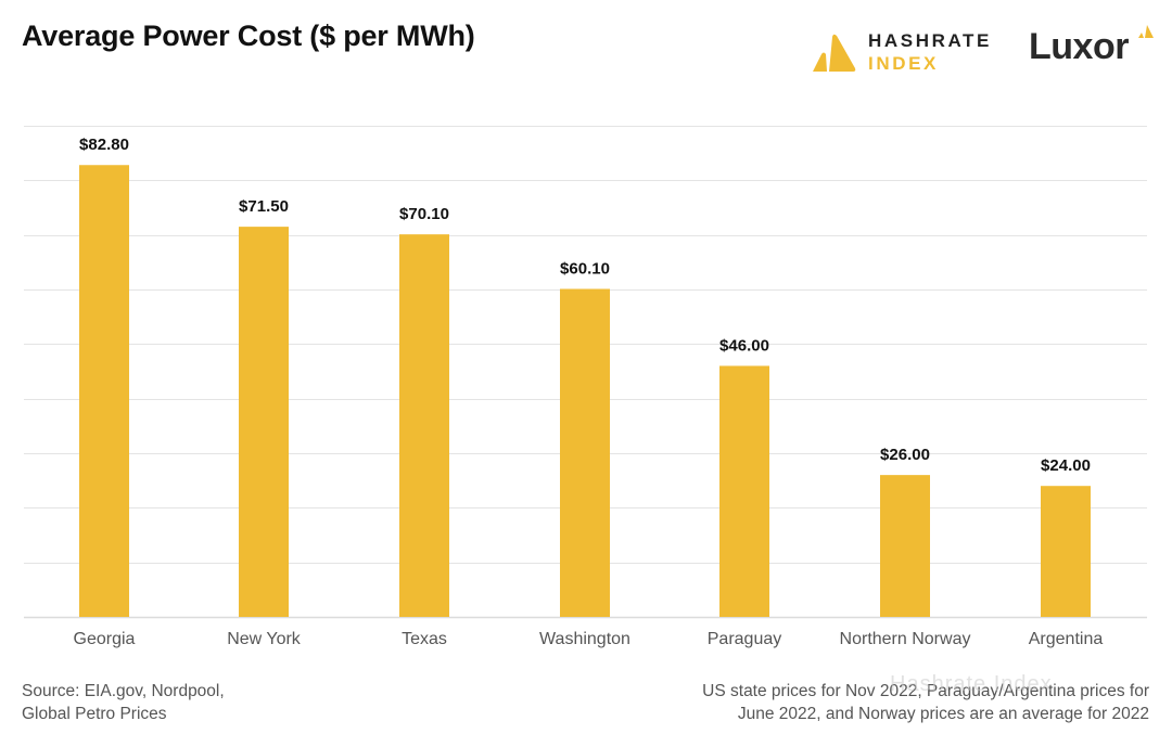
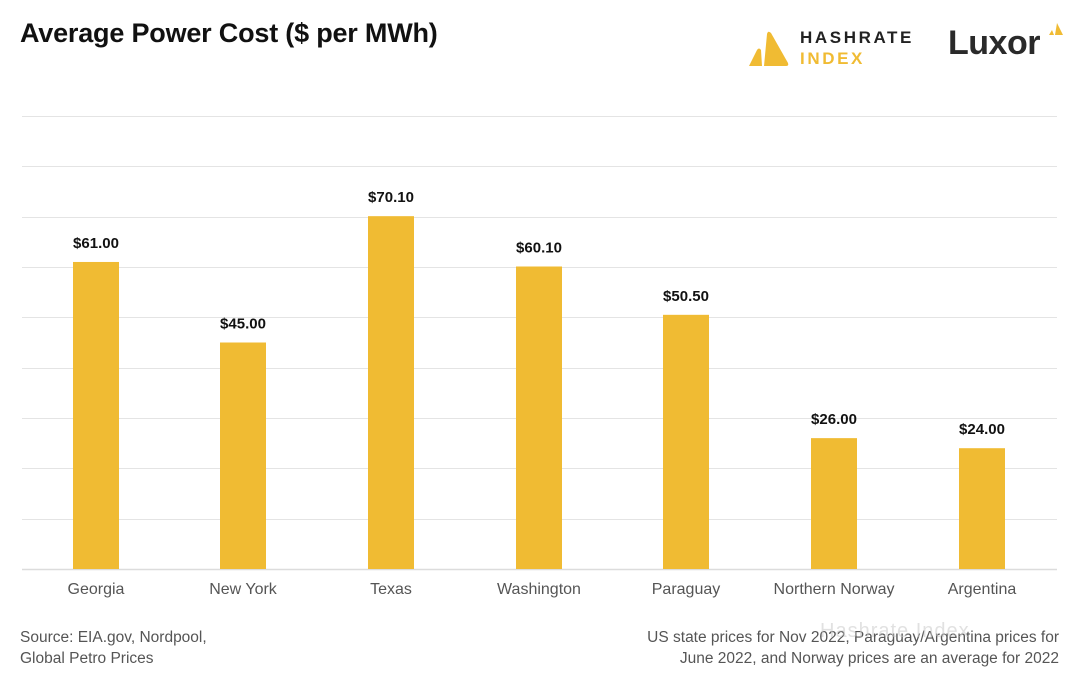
Georgia: $82.80 -> $61.00
New York: $71.50 -> $45.00
Paraguay: $46.00 -> $50.50
